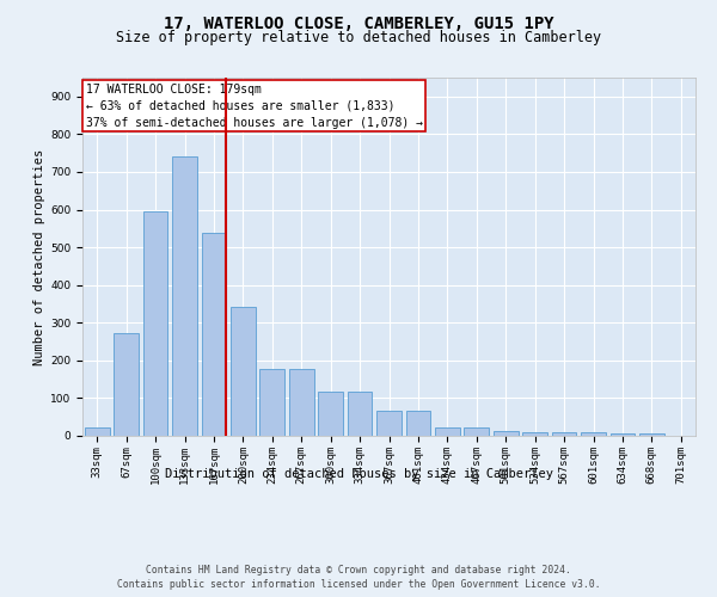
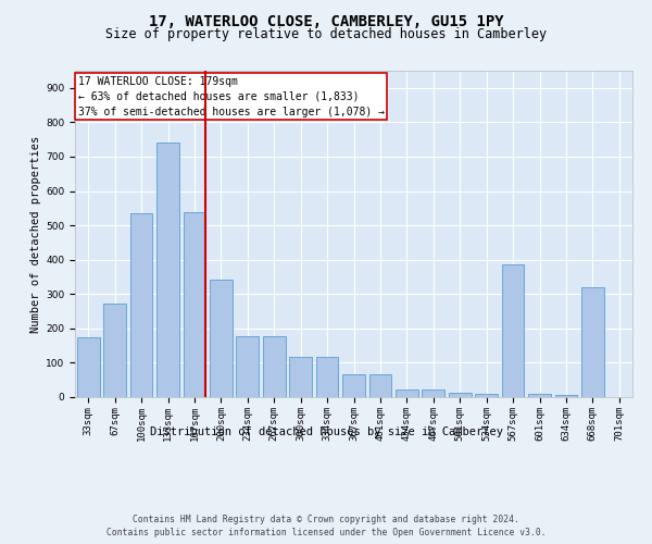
33sqm: 22 -> 175
100sqm: 595 -> 535
567sqm: 8 -> 385
668sqm: 5 -> 320
